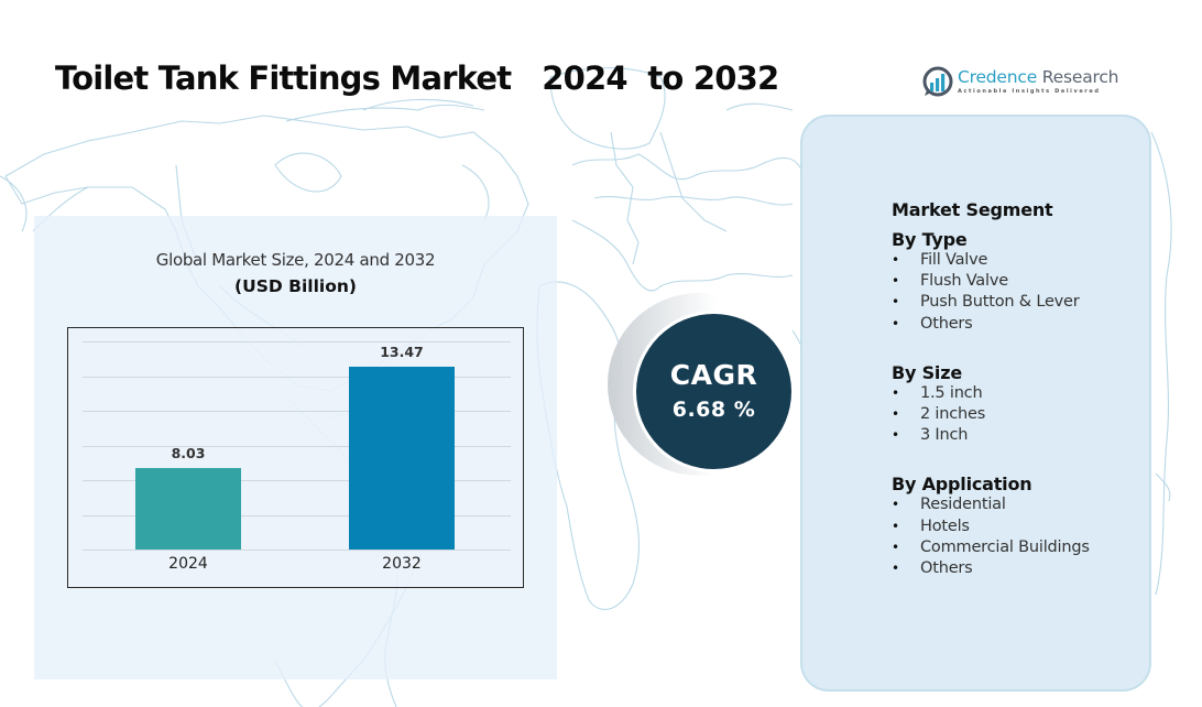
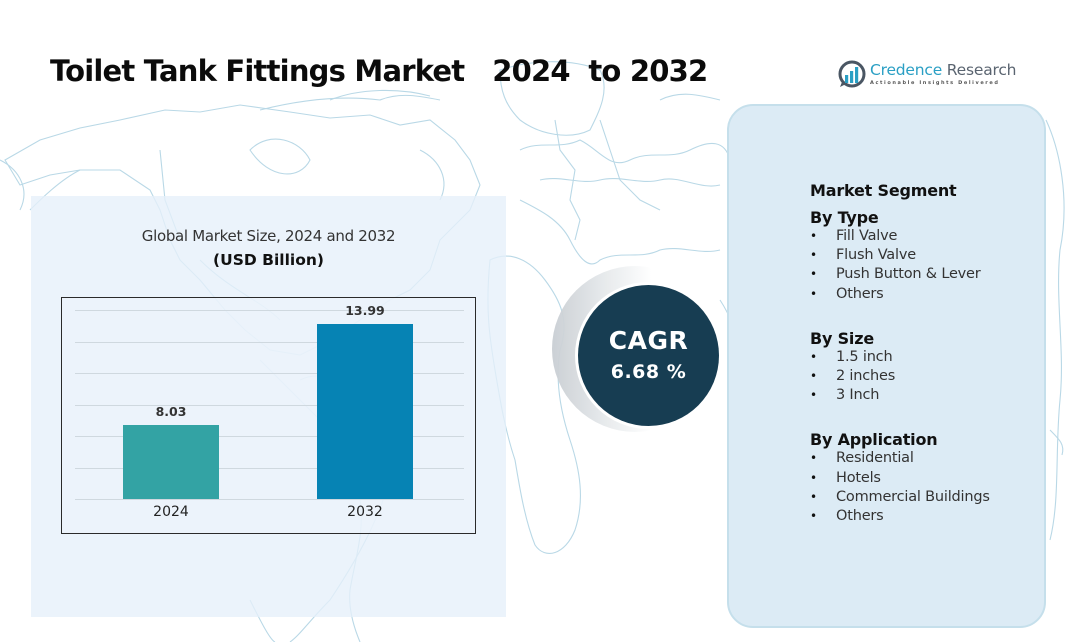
2032: 13.47 -> 13.99
